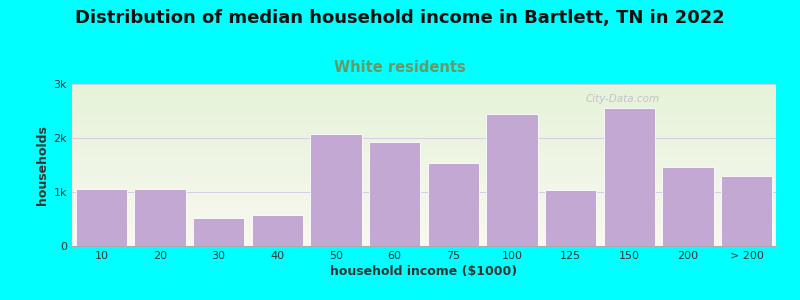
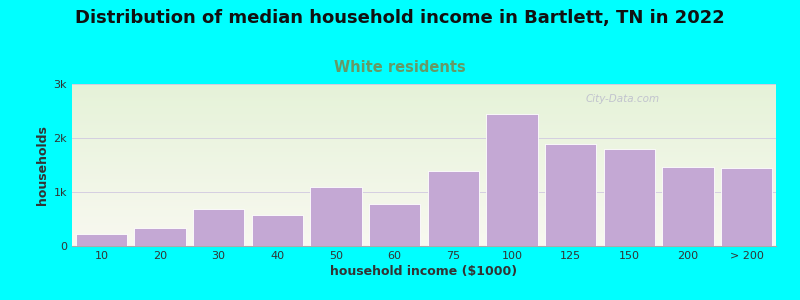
10: 1.06k -> 0.22k
20: 1.06k -> 0.33k
30: 0.52k -> 0.68k
50: 2.08k -> 1.10k
60: 1.92k -> 0.78k
75: 1.54k -> 1.38k
125: 1.04k -> 1.88k
150: 2.56k -> 1.80k
> 200: 1.30k -> 1.45k
